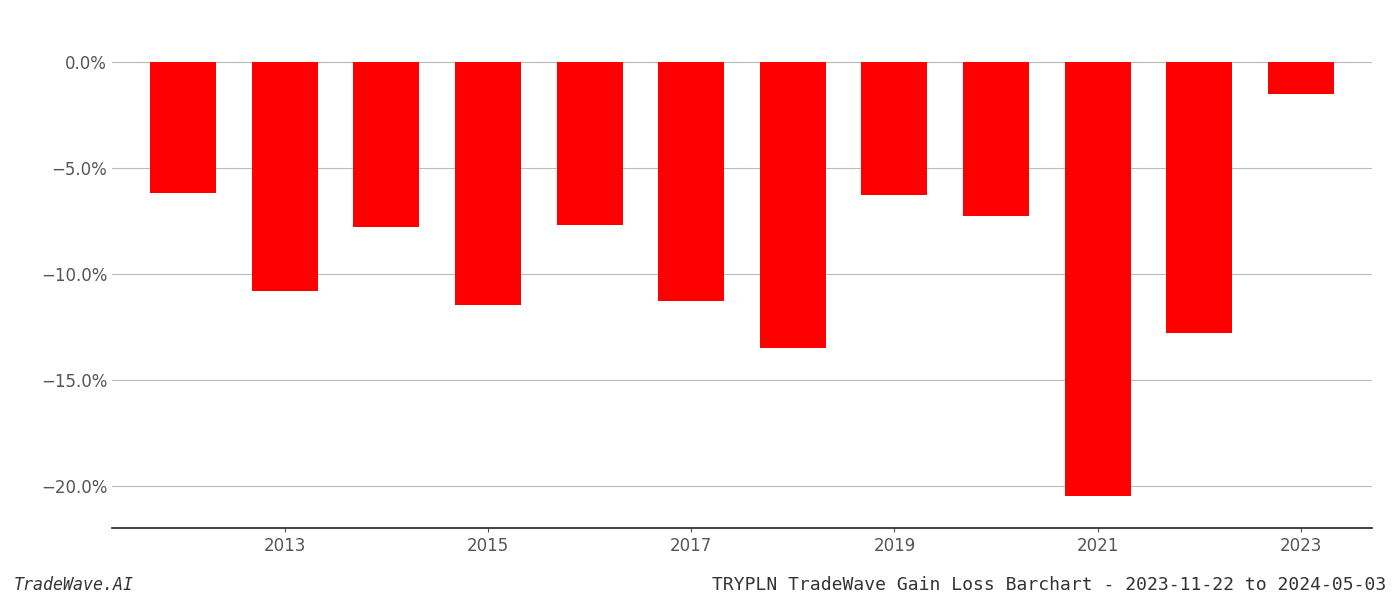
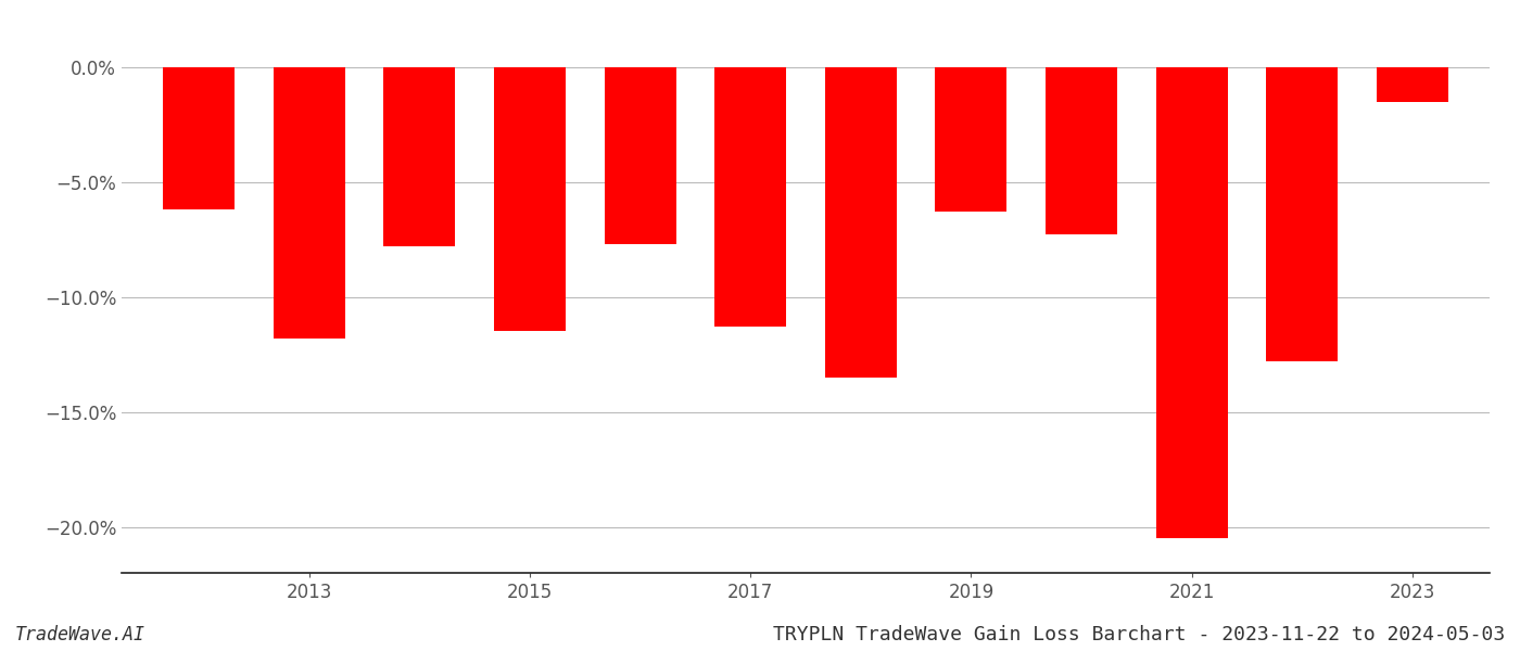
2013: -10.8% -> -11.8%
